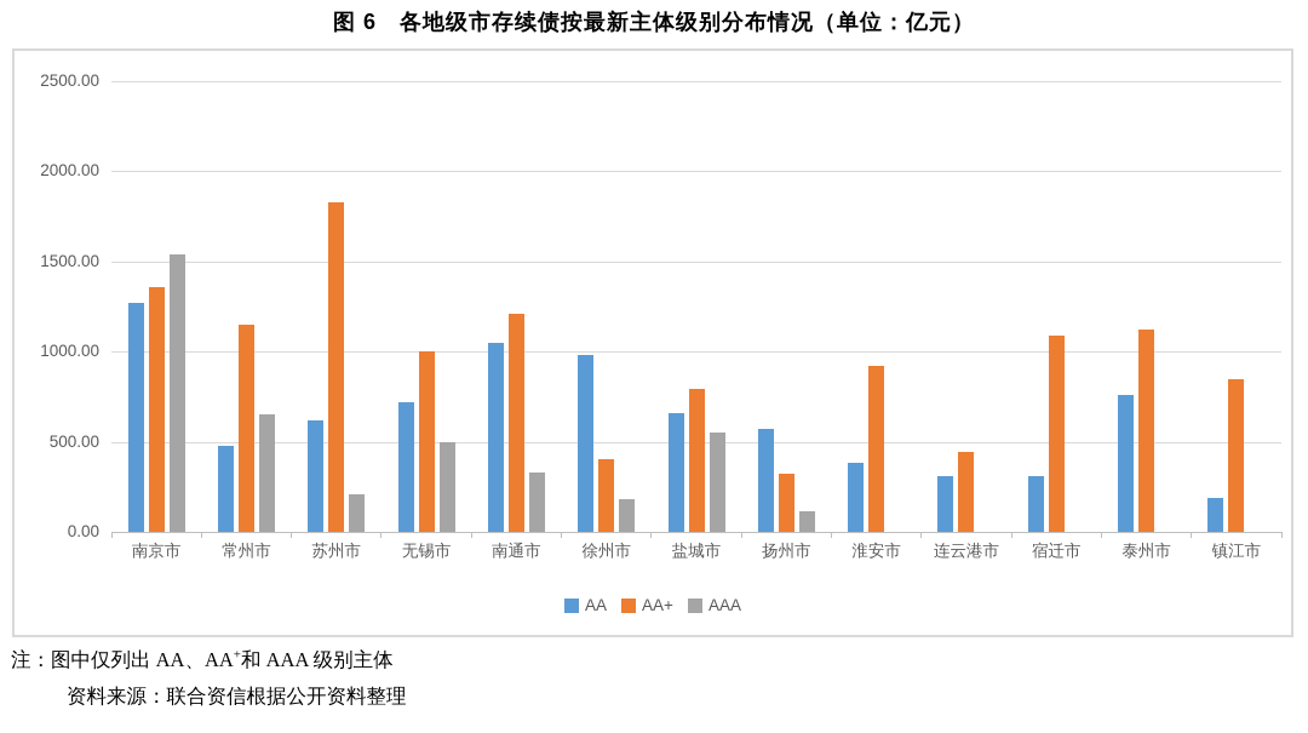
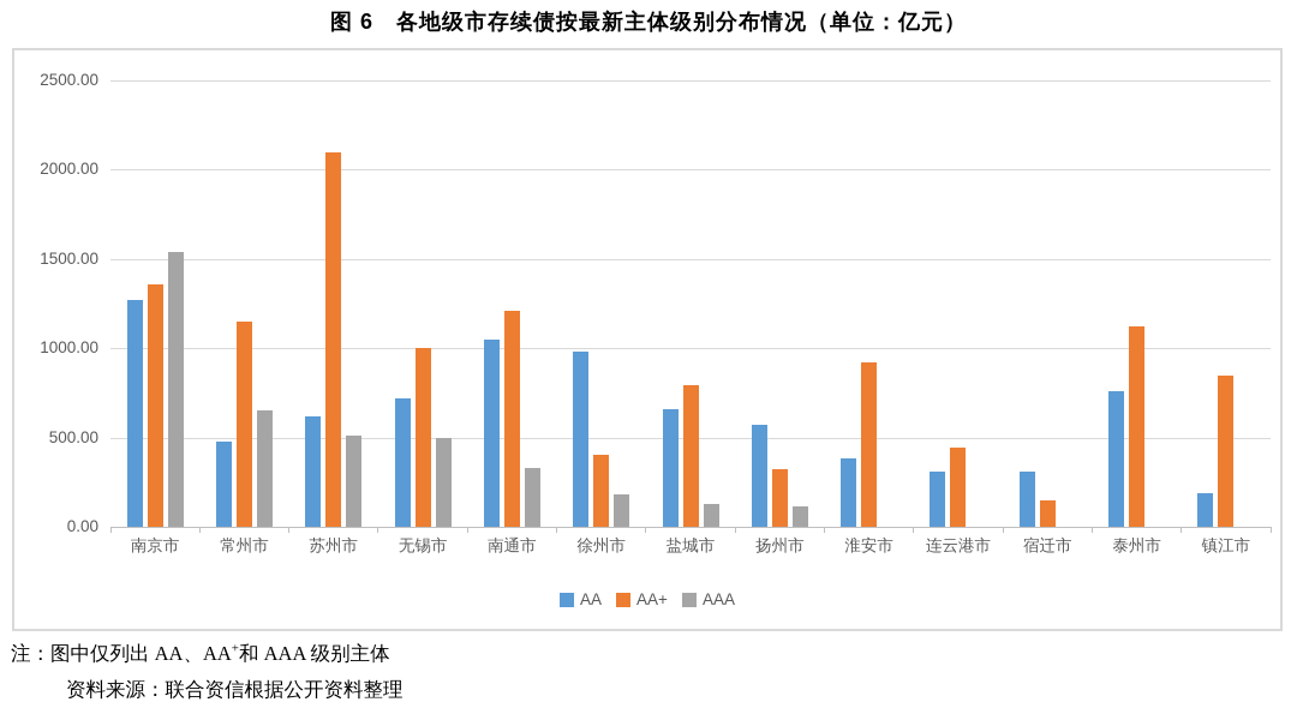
AA+/苏州市: 1830 -> 2100
AAA/苏州市: 210 -> 510
AAA/盐城市: 550 -> 120
AA+/宿迁市: 1090 -> 140
